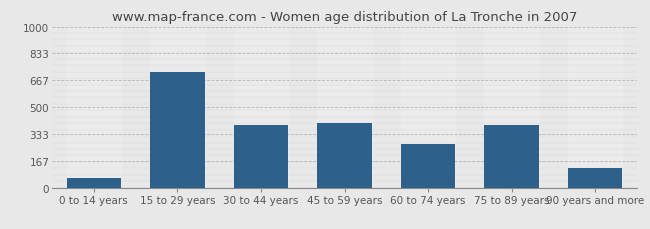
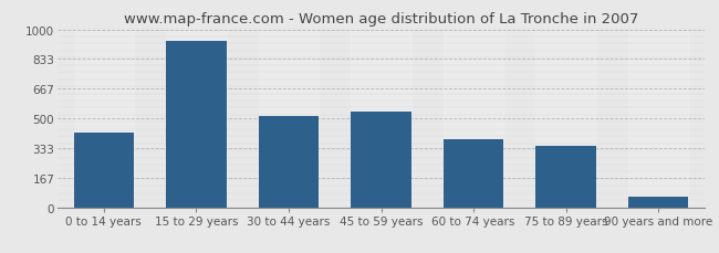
0 to 14 years: 60 -> 420
15 to 29 years: 720 -> 940
30 to 44 years: 390 -> 520
45 to 59 years: 400 -> 540
60 to 74 years: 270 -> 380
75 to 89 years: 390 -> 340
90 years and more: 120 -> 60
